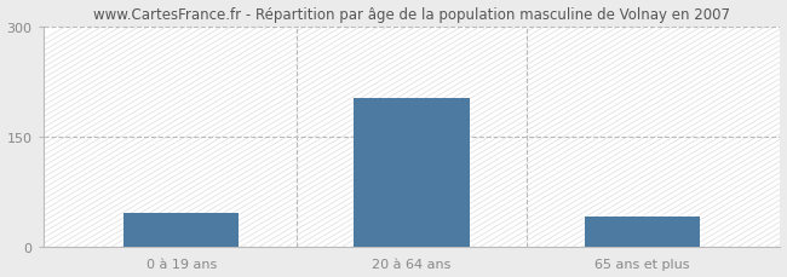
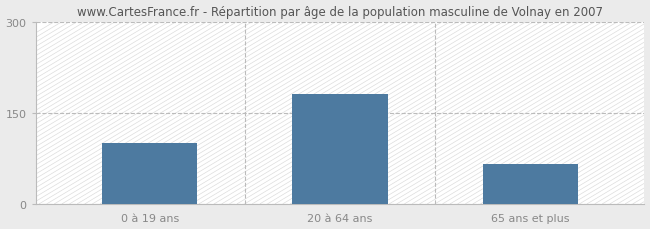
0 à 19 ans: 46 -> 100
20 à 64 ans: 202 -> 180
65 ans et plus: 40 -> 65
